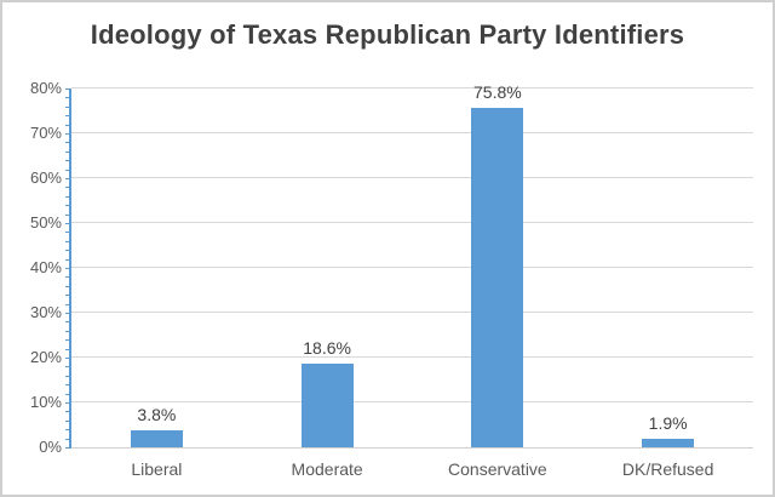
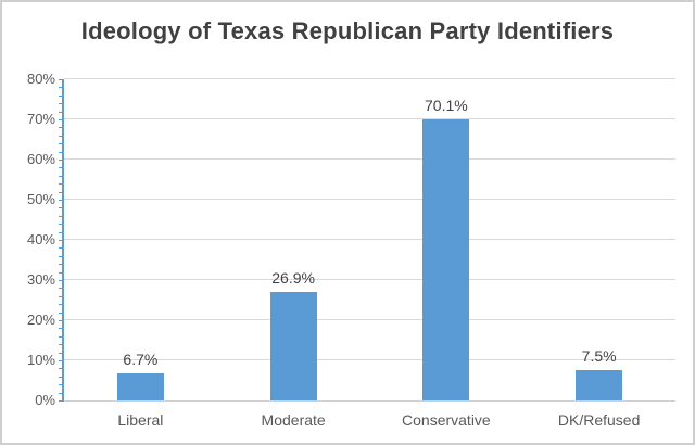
Liberal: 3.8% -> 6.7%
Moderate: 18.6% -> 26.9%
Conservative: 75.8% -> 70.1%
DK/Refused: 1.9% -> 7.5%
